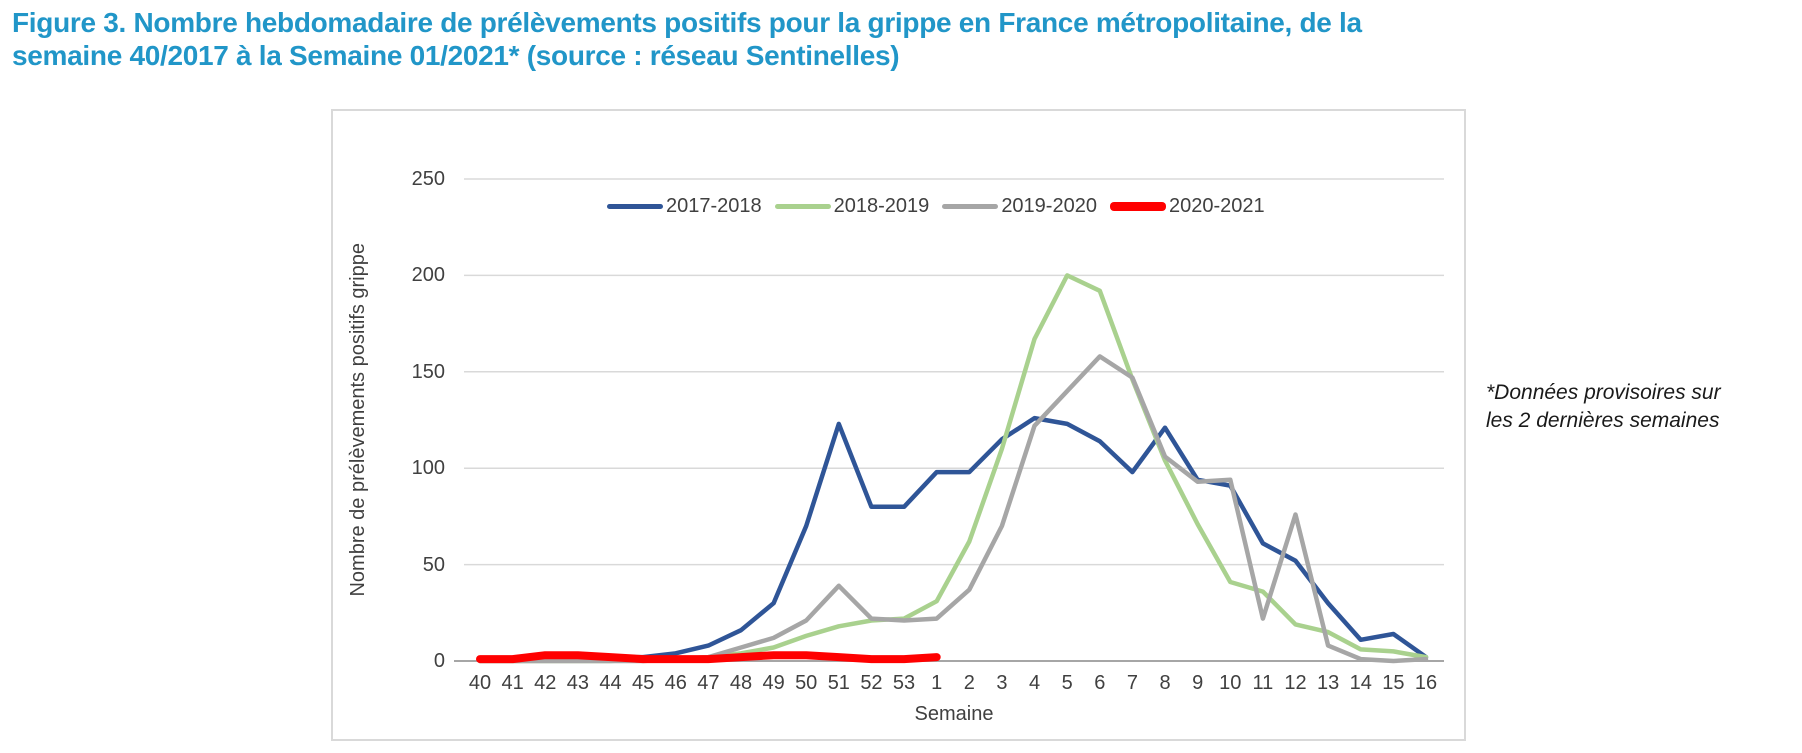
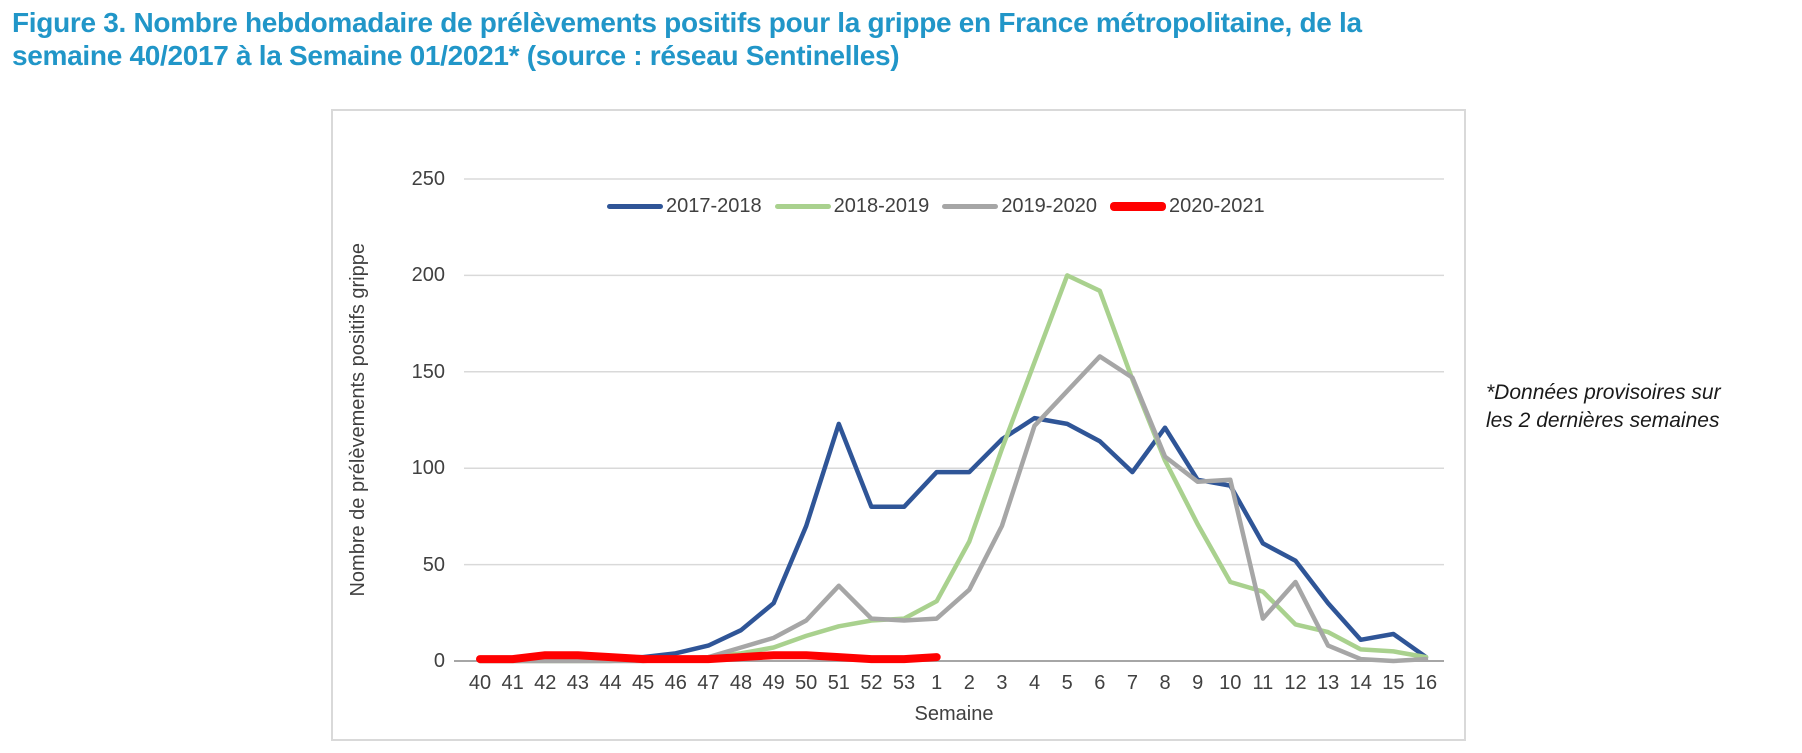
2018-2019/4: 167 -> 155
2019-2020/12: 76 -> 41
